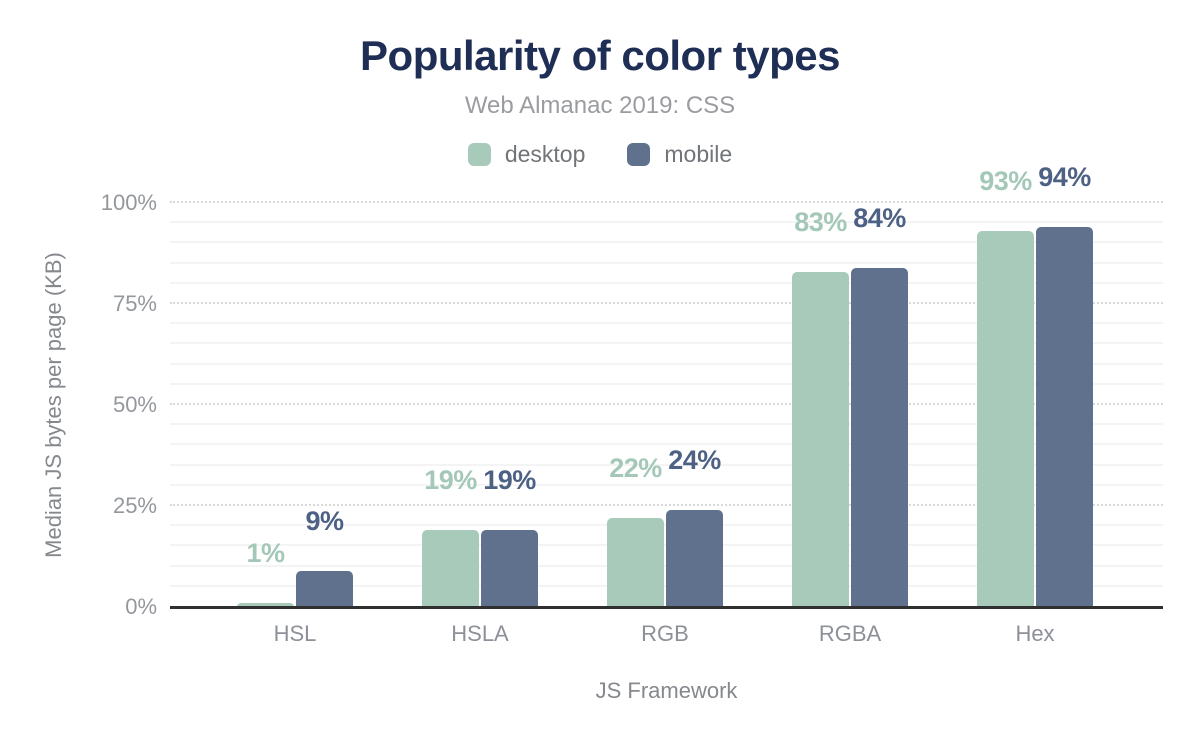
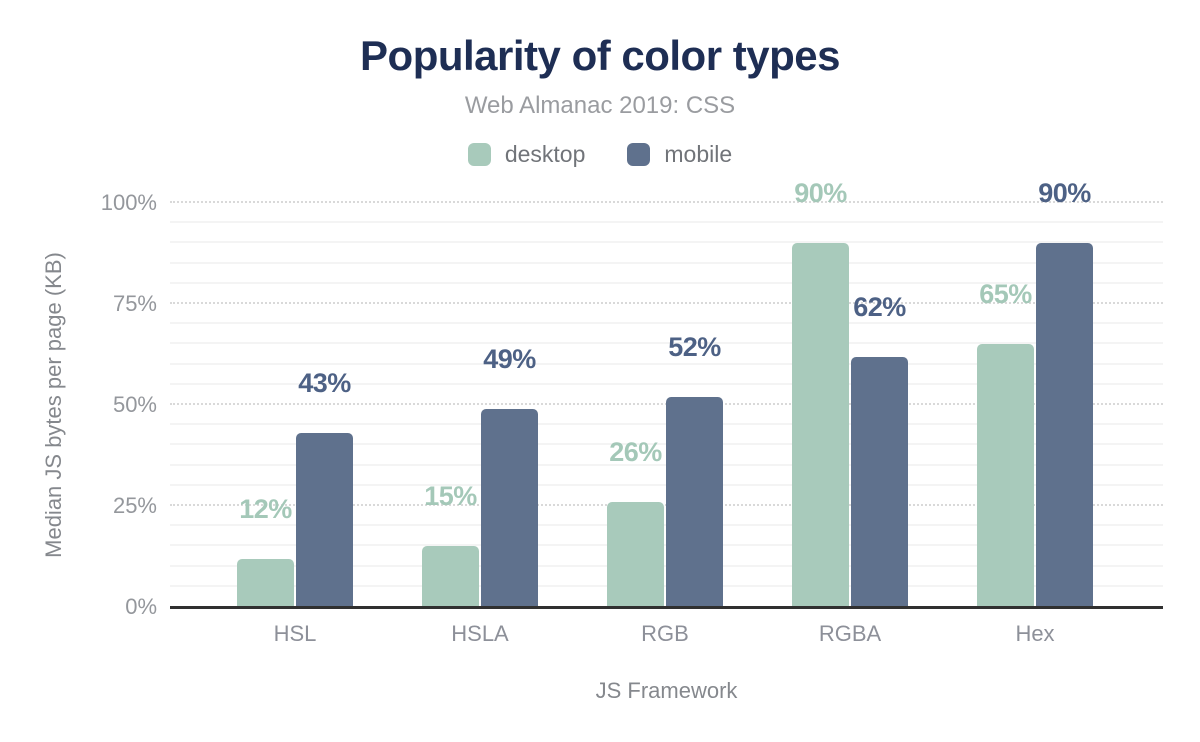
desktop/HSL: 1% -> 12%
mobile/HSL: 9% -> 43%
desktop/HSLA: 19% -> 15%
mobile/HSLA: 19% -> 49%
desktop/RGB: 22% -> 26%
mobile/RGB: 24% -> 52%
desktop/RGBA: 83% -> 90%
mobile/RGBA: 84% -> 62%
desktop/Hex: 93% -> 65%
mobile/Hex: 94% -> 90%
